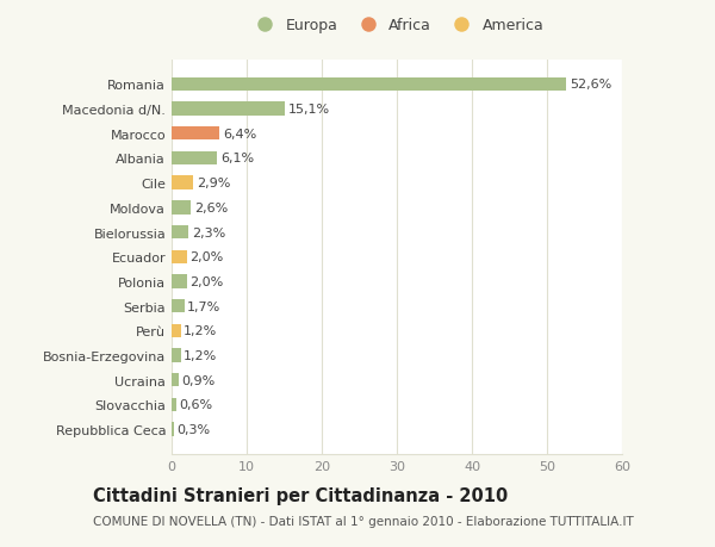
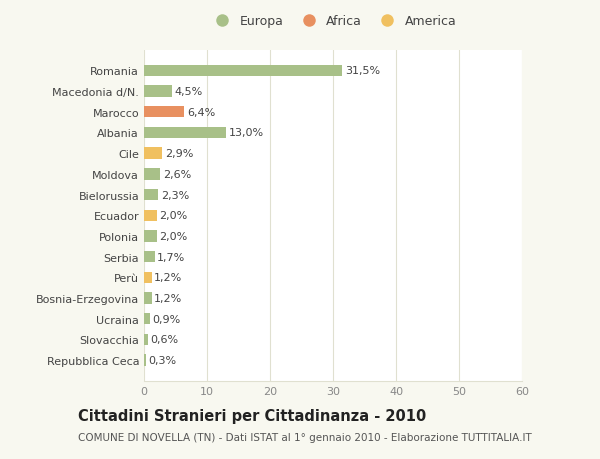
Romania: 52,6% -> 31,5%
Macedonia d/N.: 15,1% -> 4,5%
Albania: 6,1% -> 13,0%
